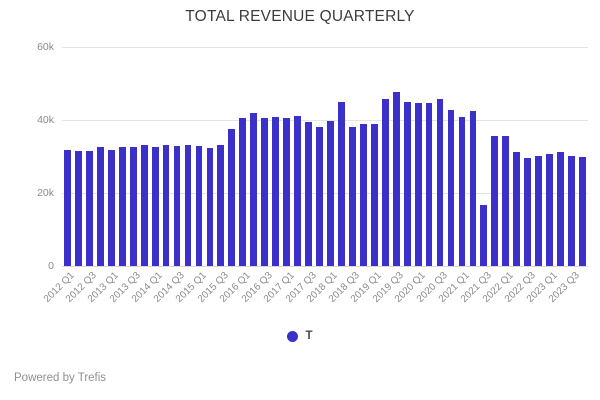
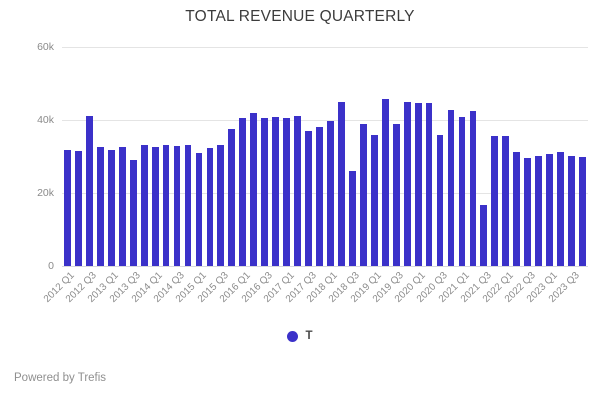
2012 Q3: 31k -> 41k
2013 Q3: 33k -> 29k
2015 Q1: 33k -> 31k
2017 Q3: 39k -> 37k
2018 Q3: 38k -> 26k
2019 Q1: 39k -> 36k
2019 Q3: 48k -> 39k
2020 Q3: 46k -> 36k
